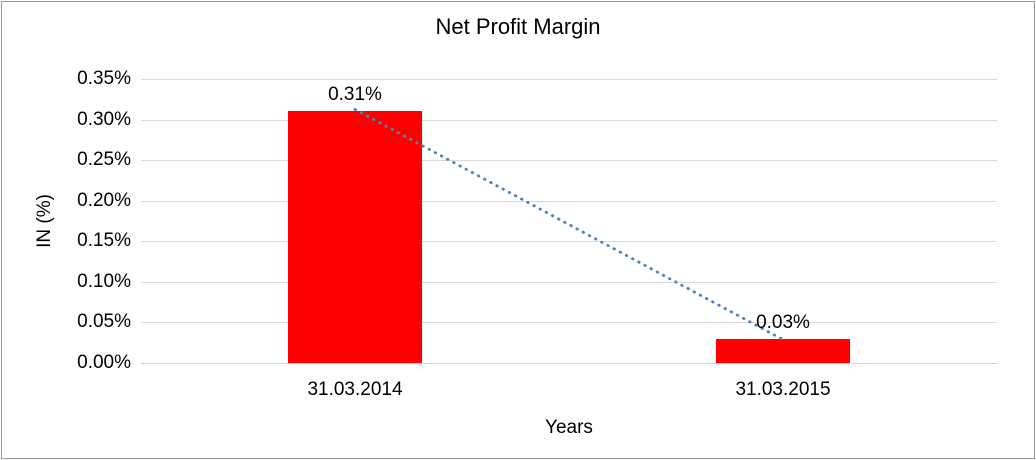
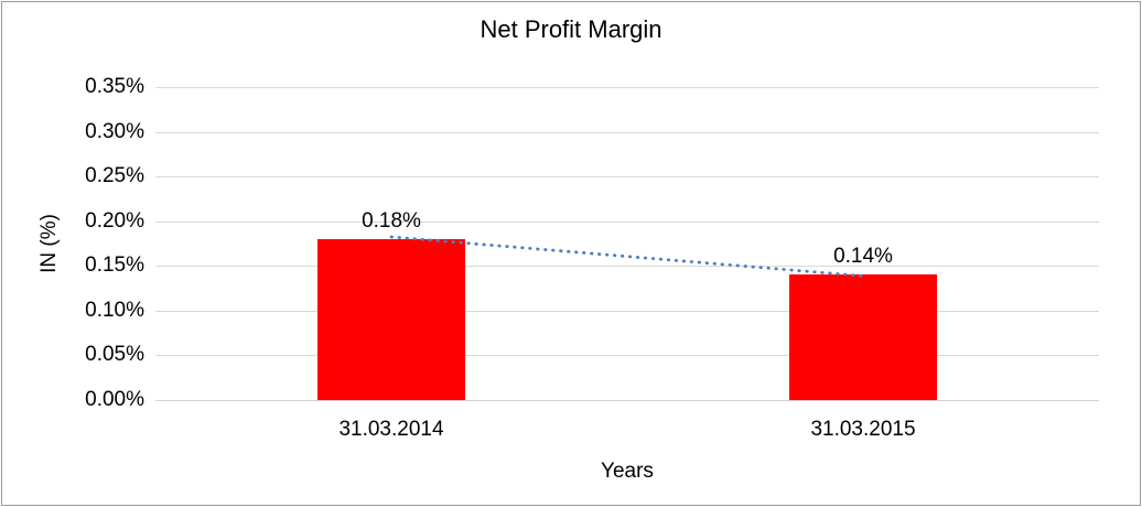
31.03.2014: 0.31% -> 0.18%
31.03.2015: 0.03% -> 0.14%
